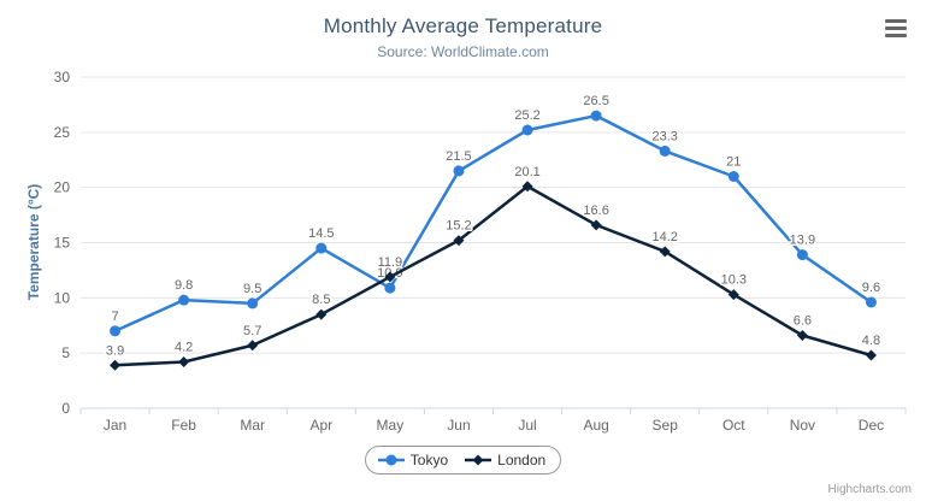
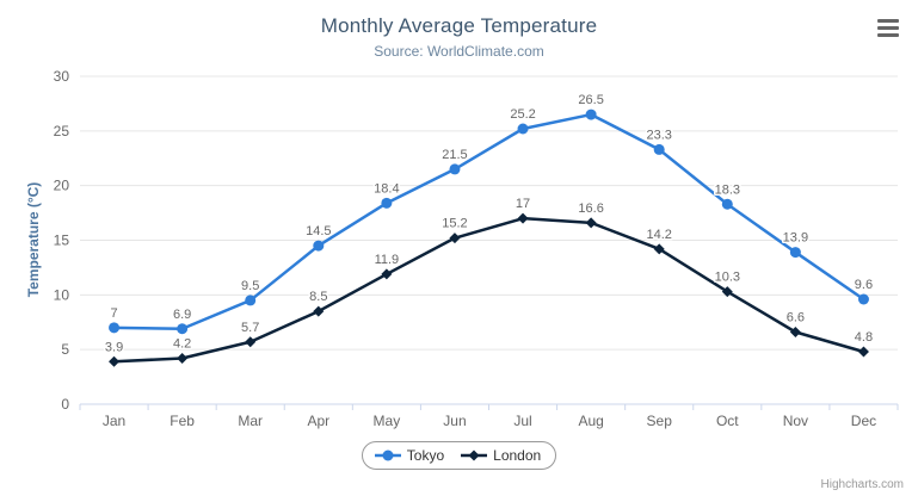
Tokyo/Feb: 9.8 -> 6.9
Tokyo/May: 10.9 -> 18.4
London/Jul: 20.1 -> 17
Tokyo/Oct: 21 -> 18.3
